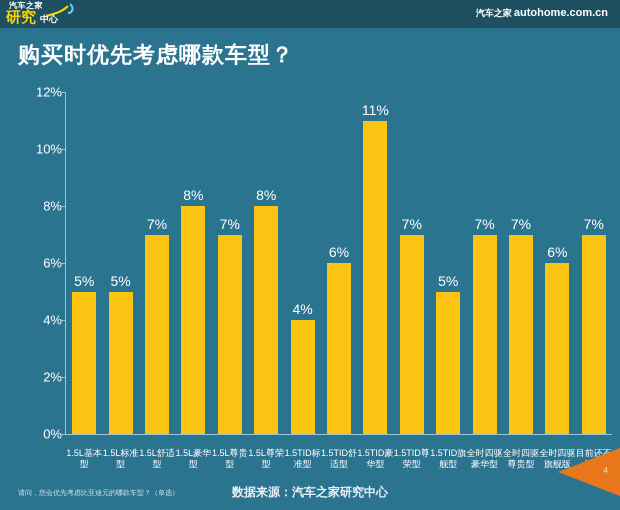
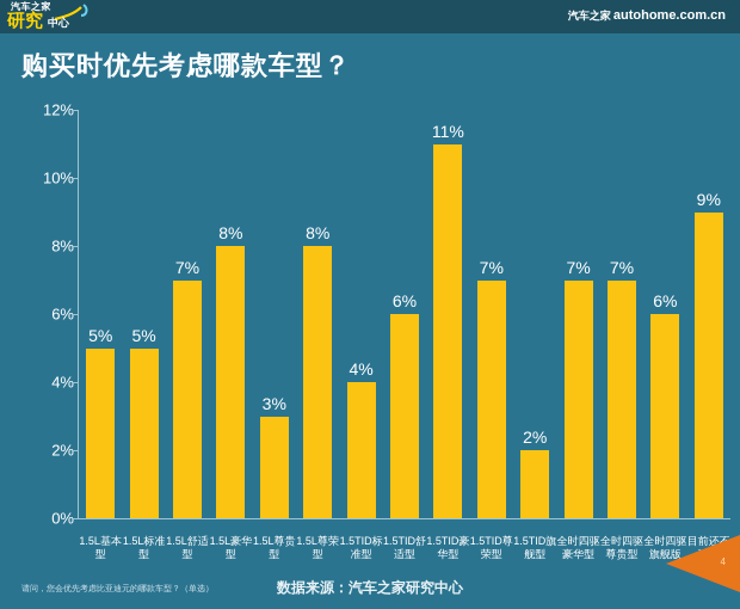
1.5L尊贵型: 7% -> 3%
1.5TID旗舰型: 5% -> 2%
目前还不确定: 7% -> 9%
